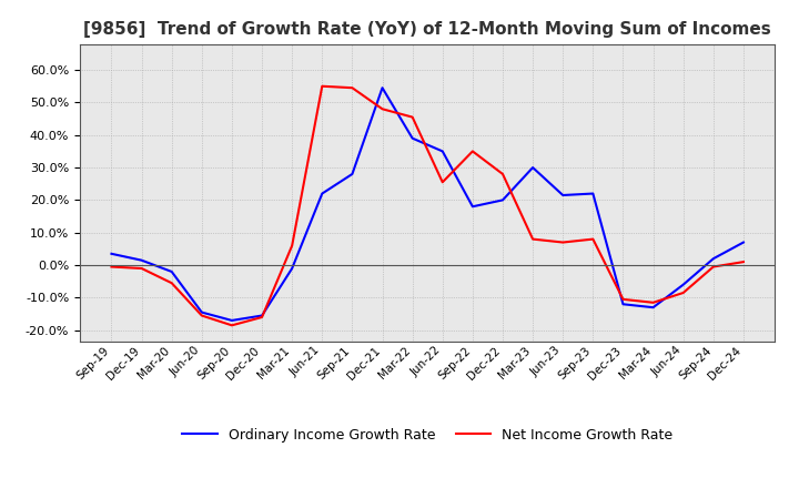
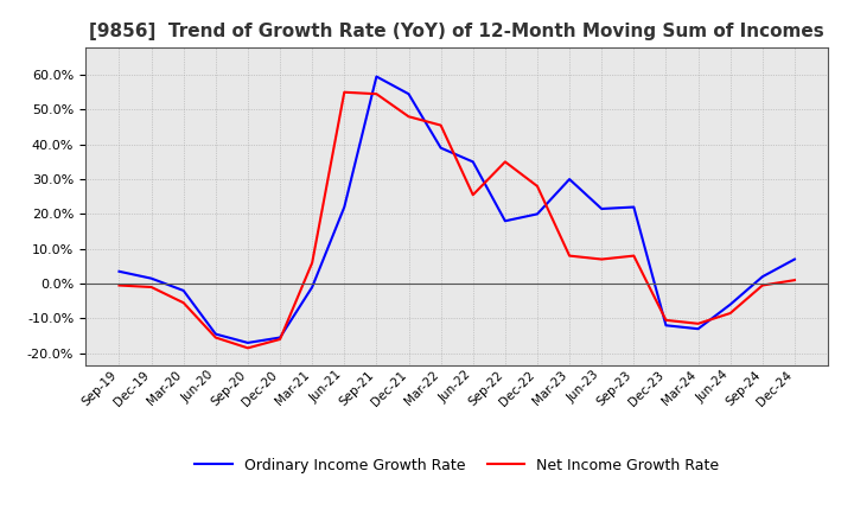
Ordinary Income Growth Rate/Sep-21: 28.0% -> 59.5%
